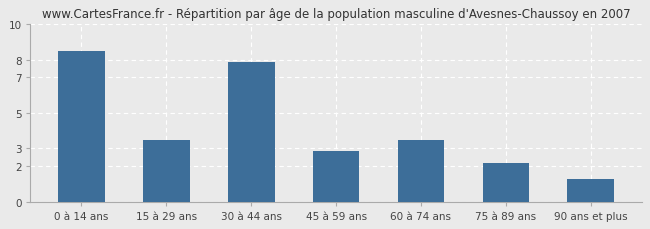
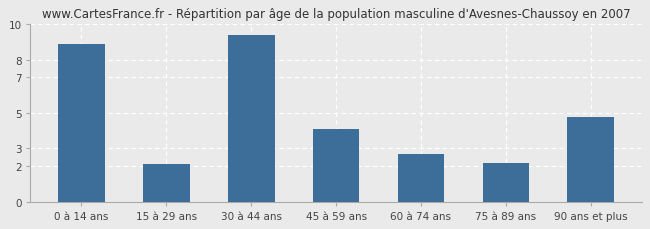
0 à 14 ans: 8.5 -> 8.9
15 à 29 ans: 3.5 -> 2.1
30 à 44 ans: 7.9 -> 9.4
45 à 59 ans: 2.9 -> 4.1
60 à 74 ans: 3.5 -> 2.7
90 ans et plus: 1.3 -> 4.8
